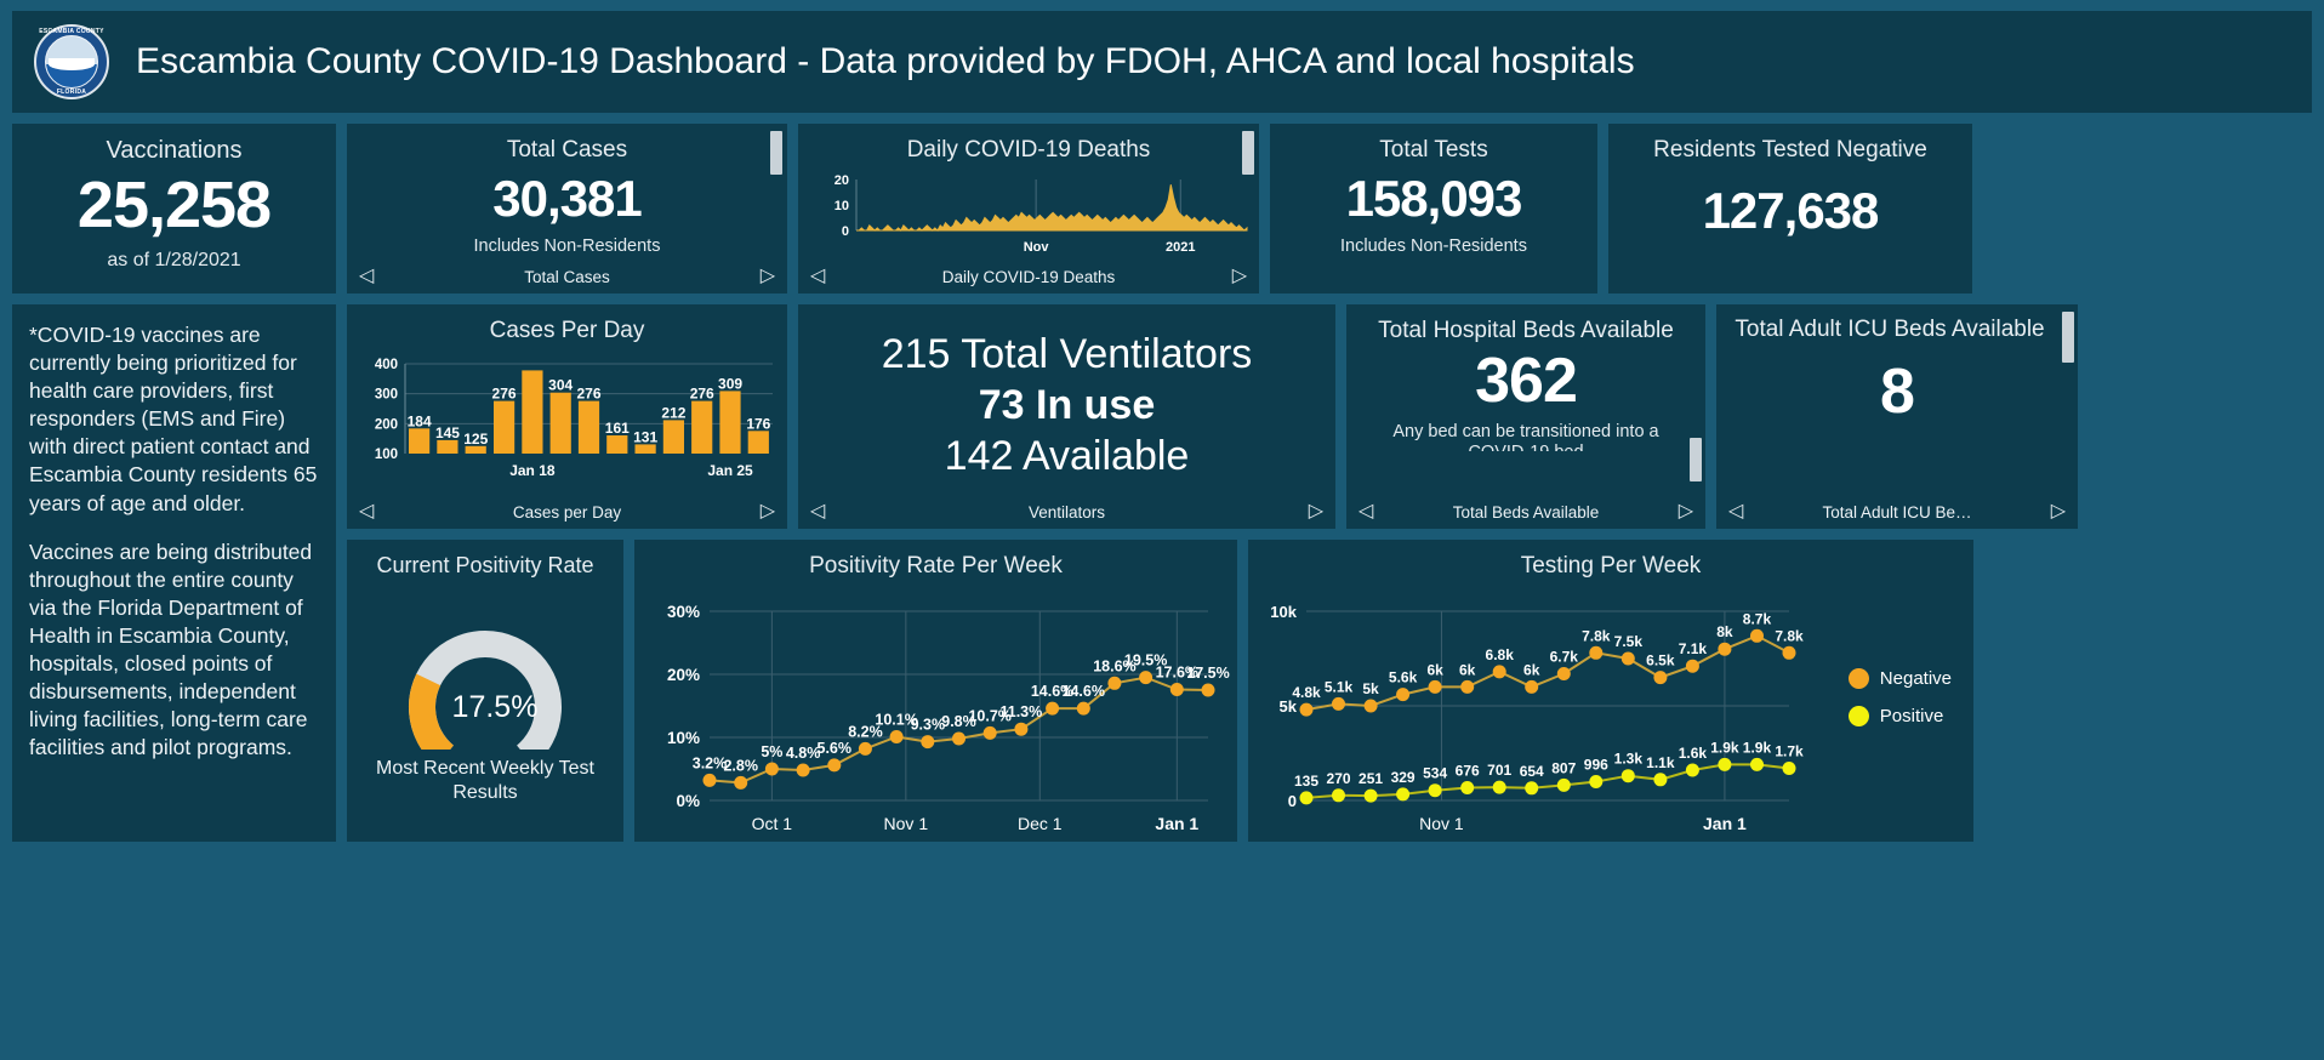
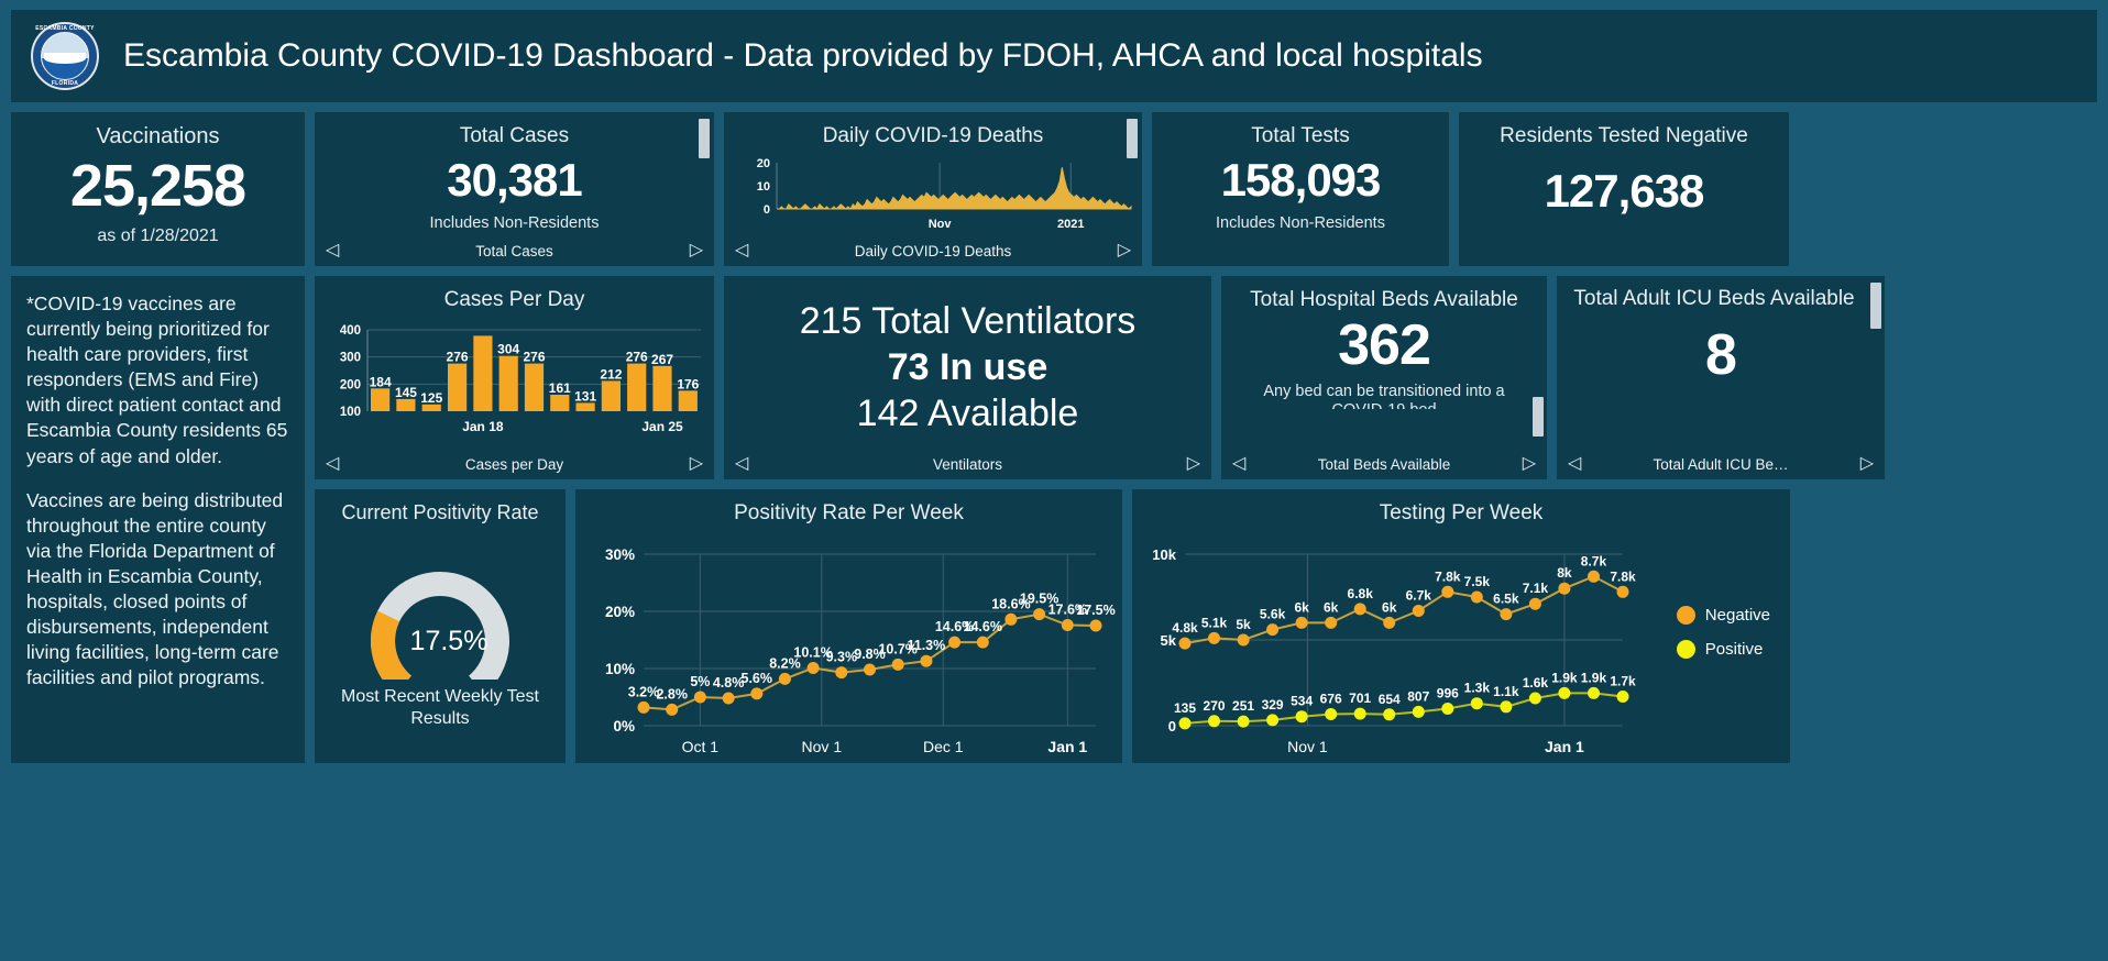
Cases Per Day/Jan 25: 309 -> 267
